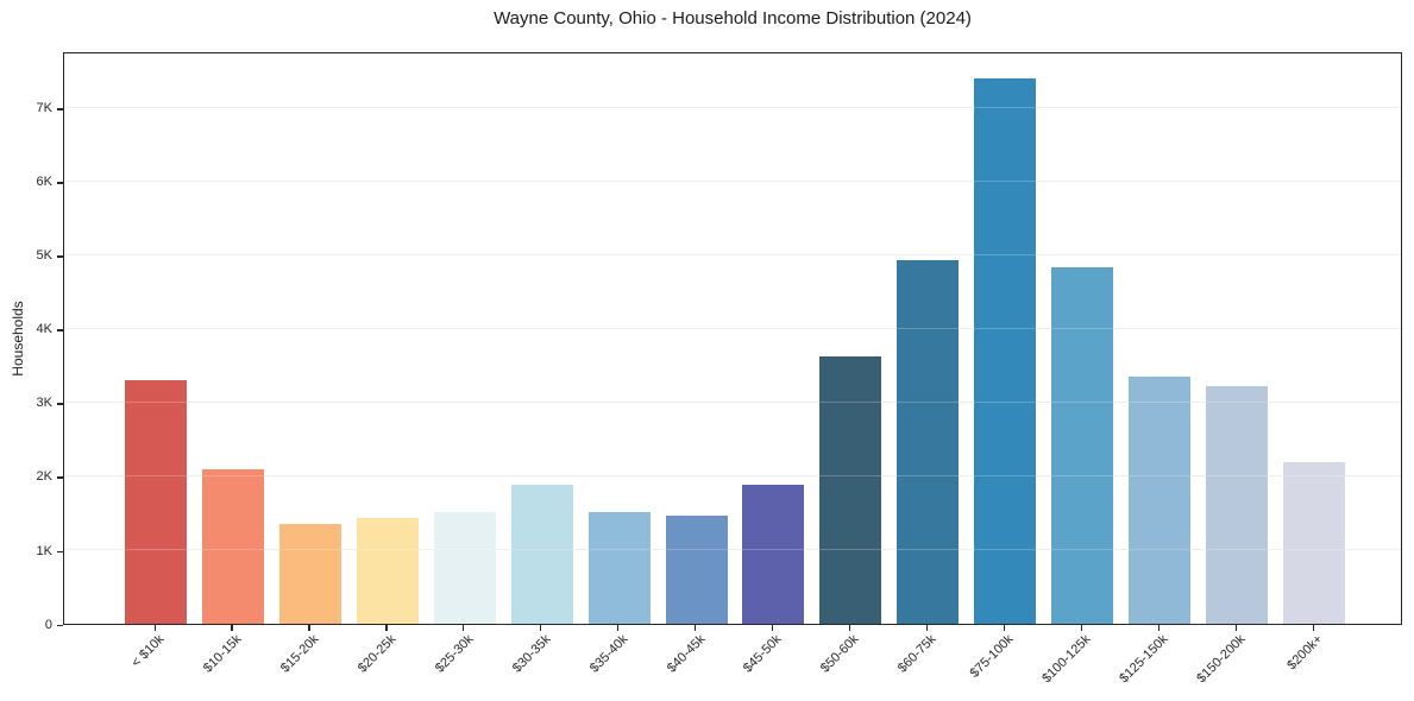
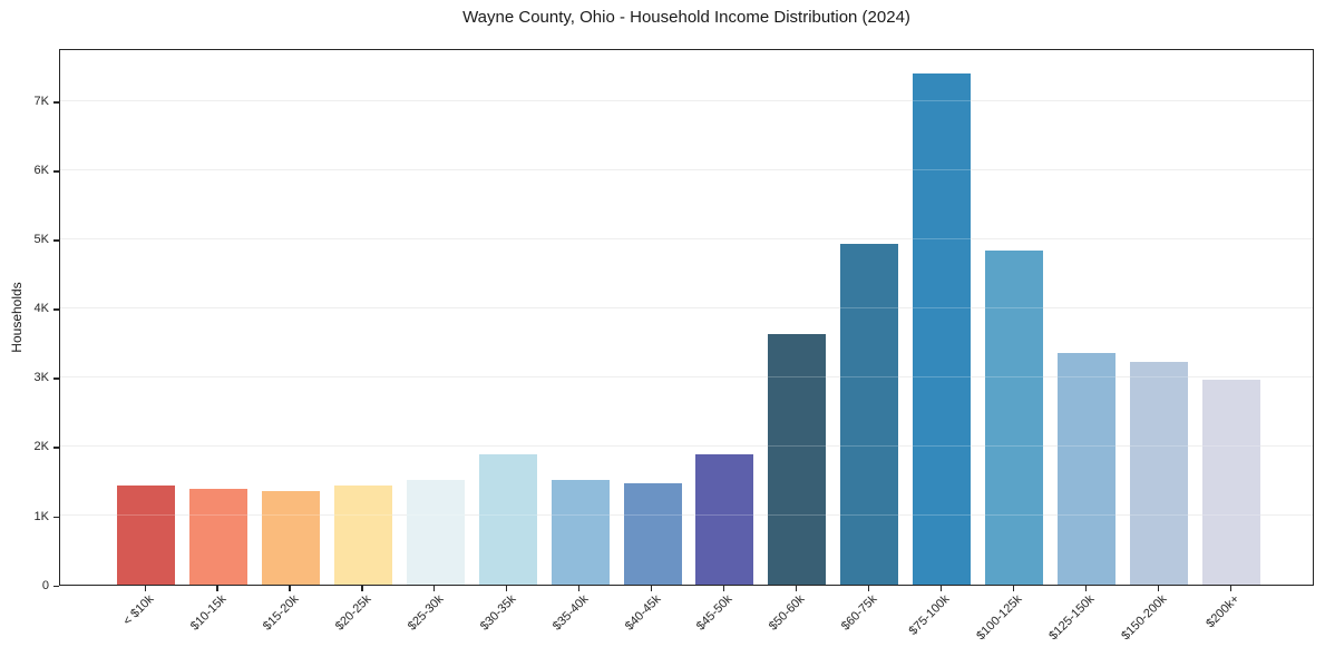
< $10k: 3.3K -> 1.4K
$10-15k: 2.1K -> 1.4K
$200k+: 2.2K -> 3.0K
